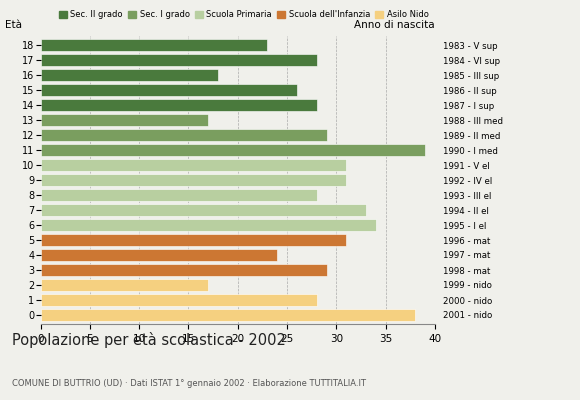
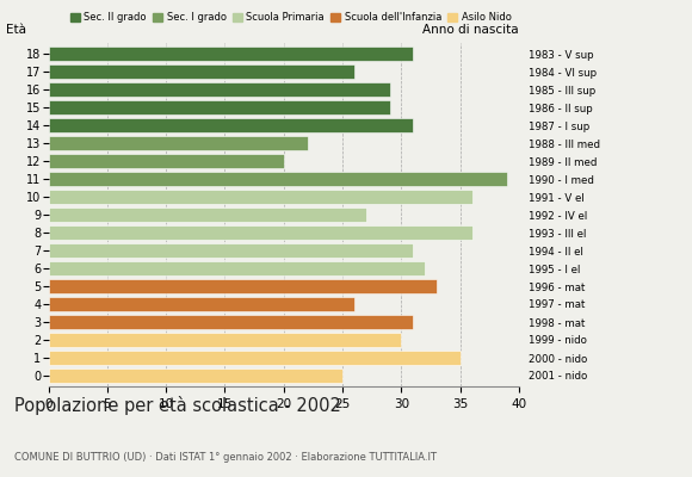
18: 23 -> 31
17: 28 -> 26
16: 18 -> 29
15: 26 -> 29
14: 28 -> 31
13: 17 -> 22
12: 29 -> 20
10: 31 -> 36
9: 31 -> 27
8: 28 -> 36
7: 33 -> 31
6: 34 -> 32
5: 31 -> 33
4: 24 -> 26
3: 29 -> 31
2: 17 -> 30
1: 28 -> 35
0: 38 -> 25
